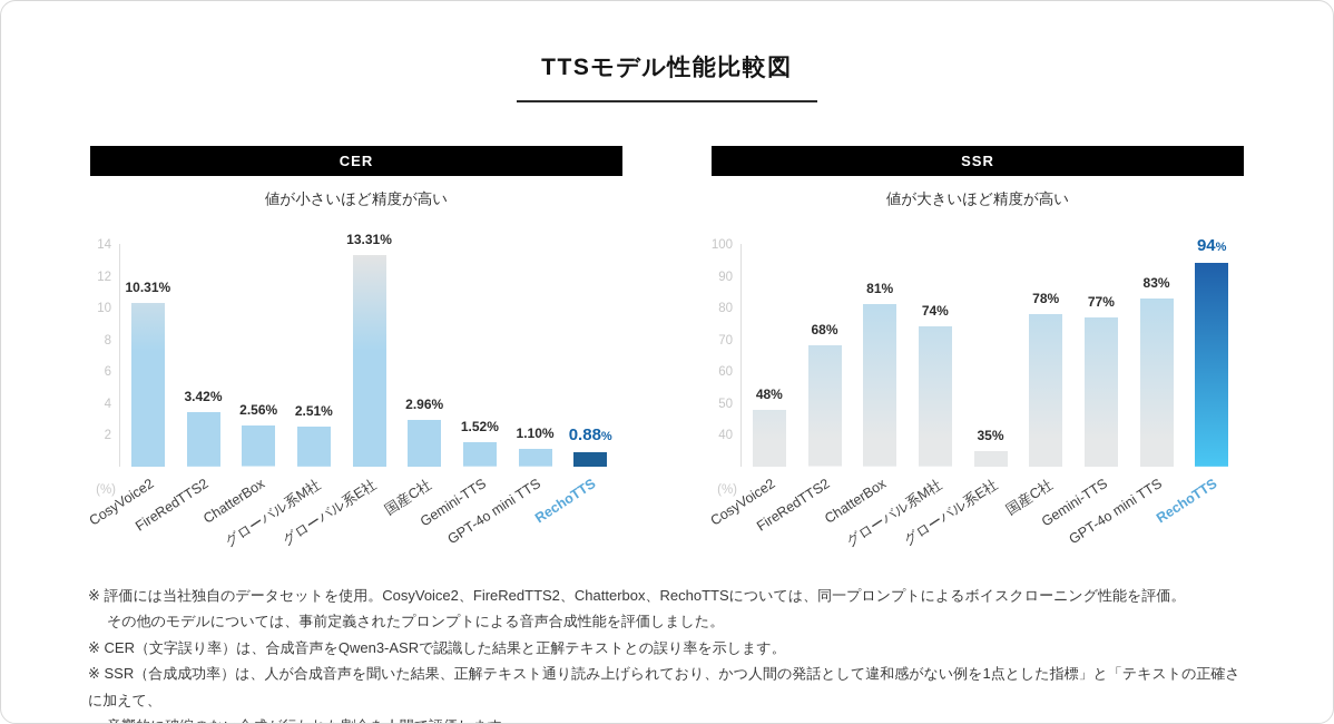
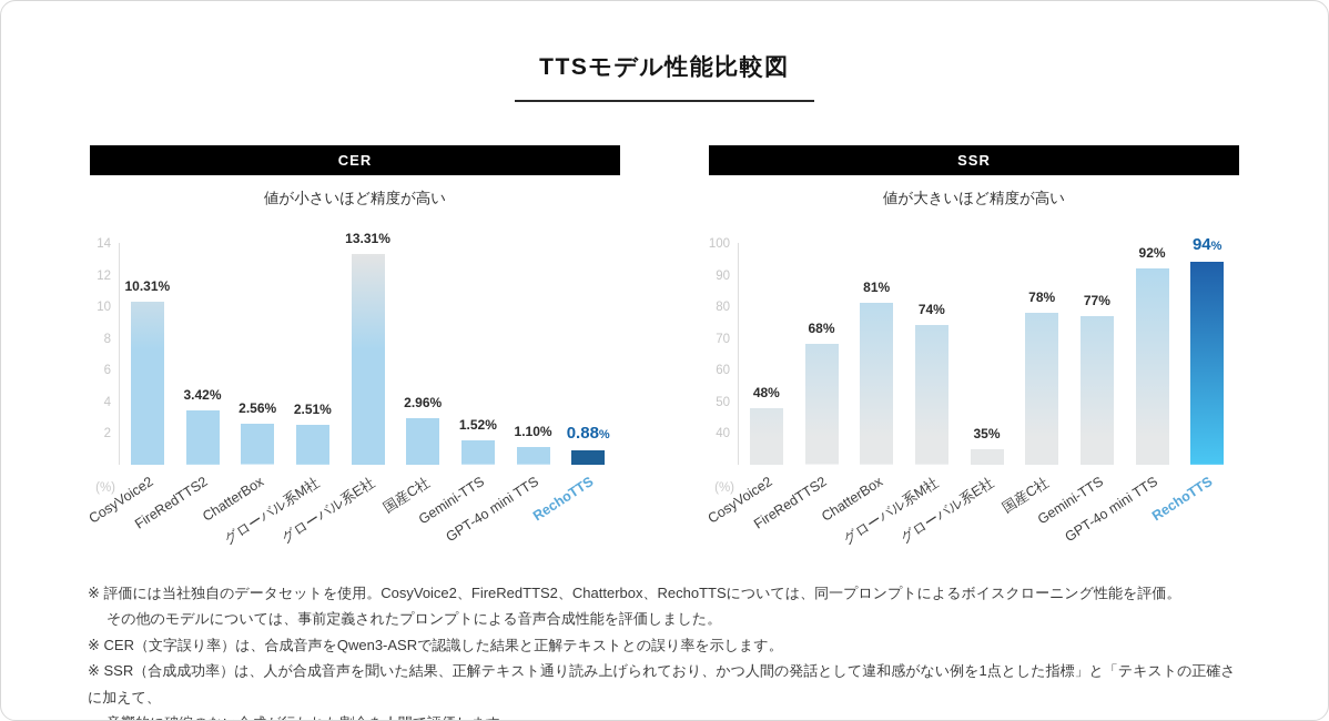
SSR/GPT-4o mini TTS: 83% -> 92%
